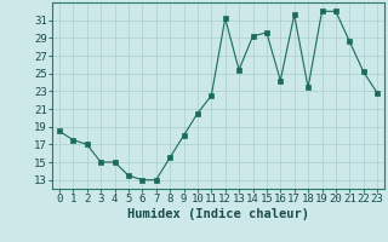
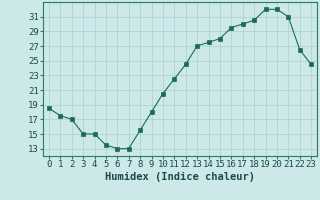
12: 31.2 -> 24.5
13: 25.4 -> 27.0
14: 29.2 -> 27.5
15: 29.6 -> 28.0
16: 24.2 -> 29.5
17: 31.6 -> 30.0
18: 23.4 -> 30.5
21: 28.6 -> 31.0
22: 25.2 -> 26.5
23: 22.8 -> 24.5
